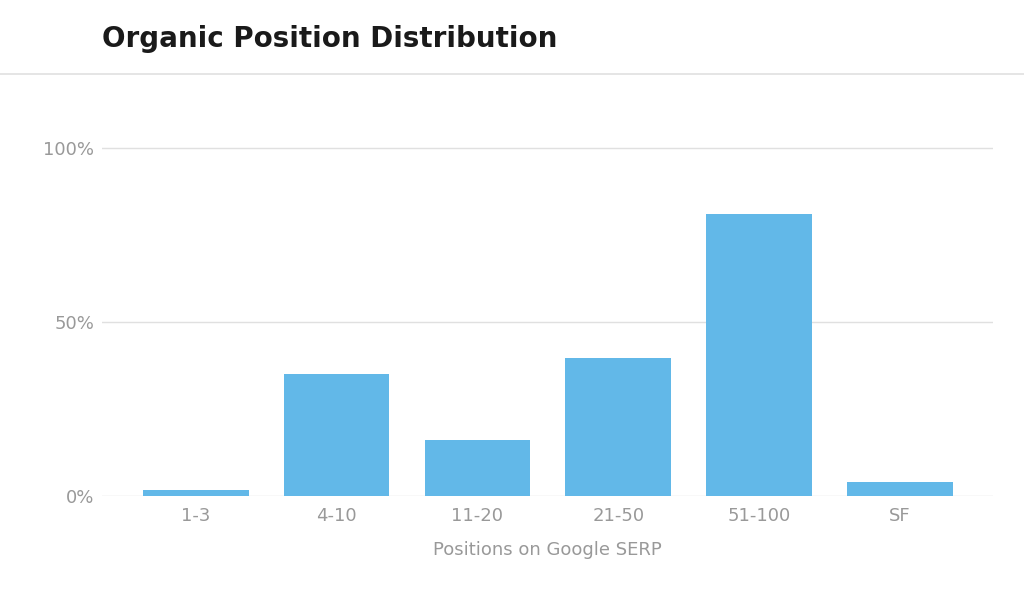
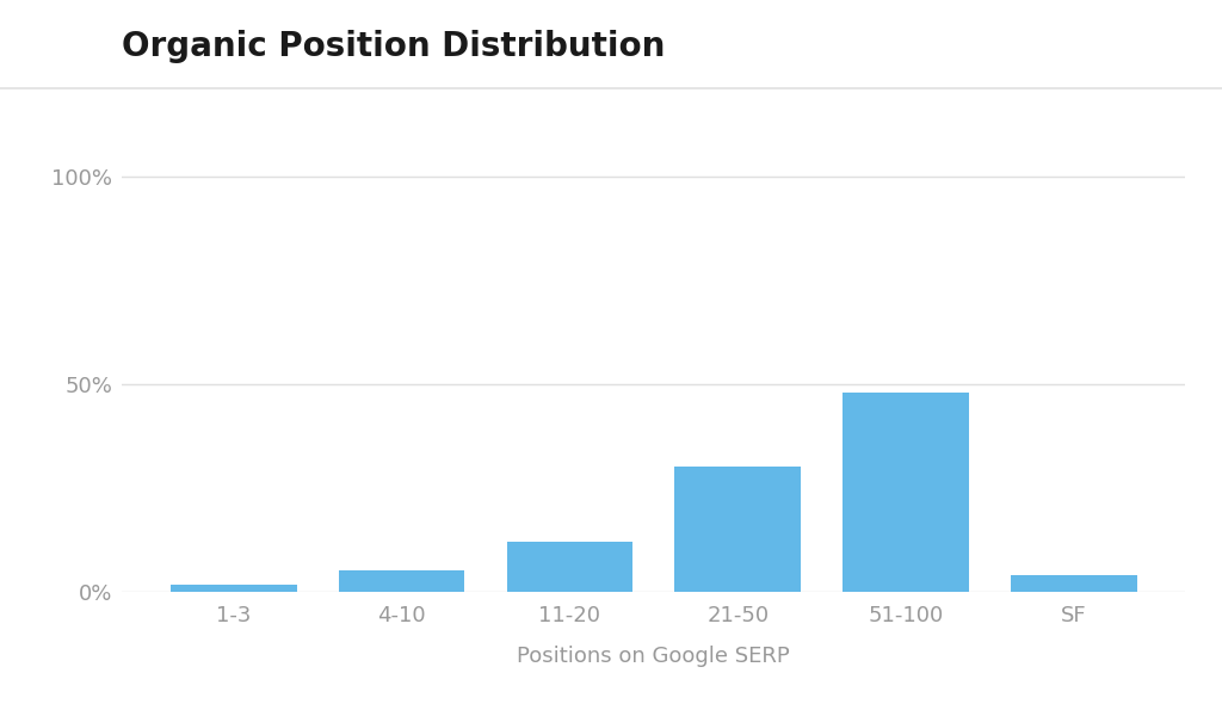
4-10: 35.0% -> 5.0%
11-20: 16.0% -> 12.0%
21-50: 39.5% -> 30.0%
51-100: 81.0% -> 48.0%
